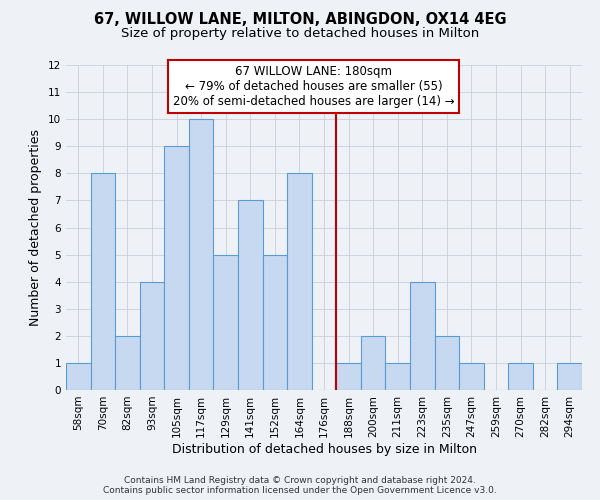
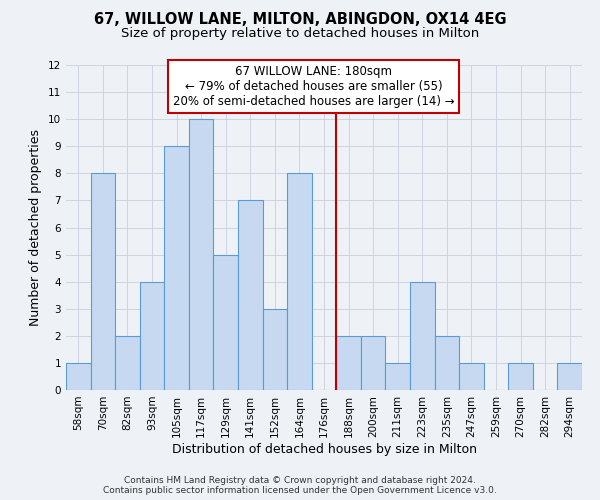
152sqm: 5 -> 3
188sqm: 1 -> 2
